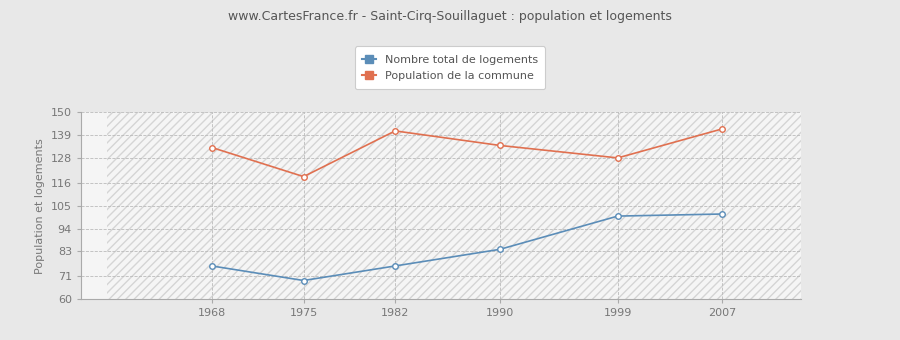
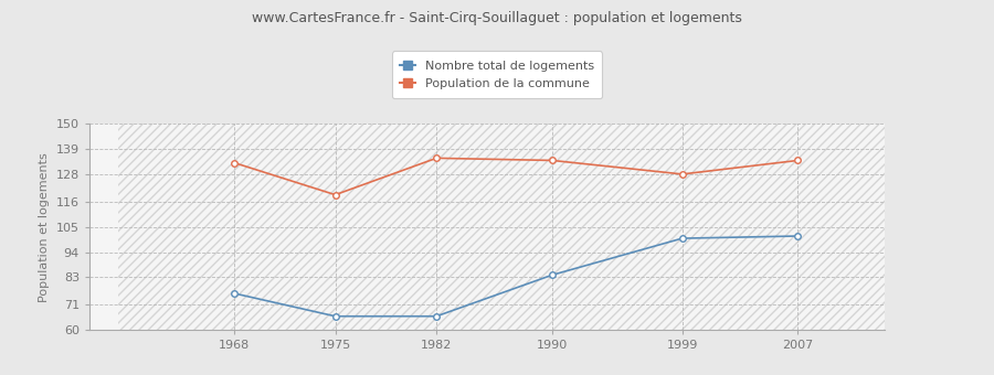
Nombre total de logements/1975: 69 -> 66
Nombre total de logements/1982: 76 -> 66
Population de la commune/1982: 141 -> 135
Population de la commune/2007: 142 -> 134
